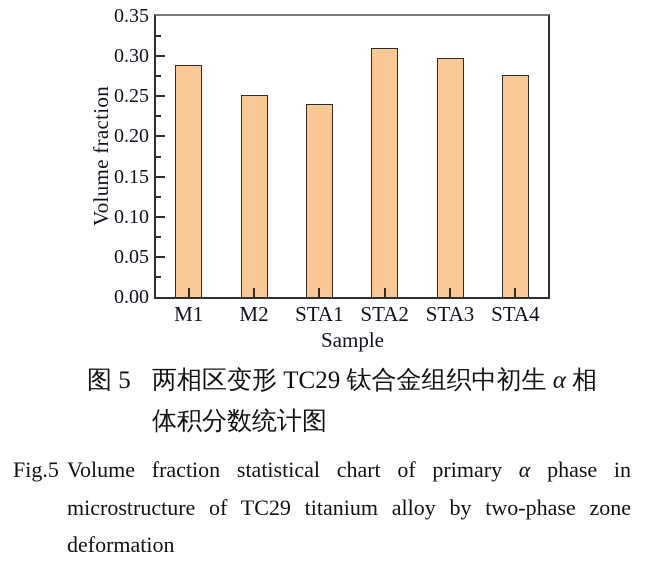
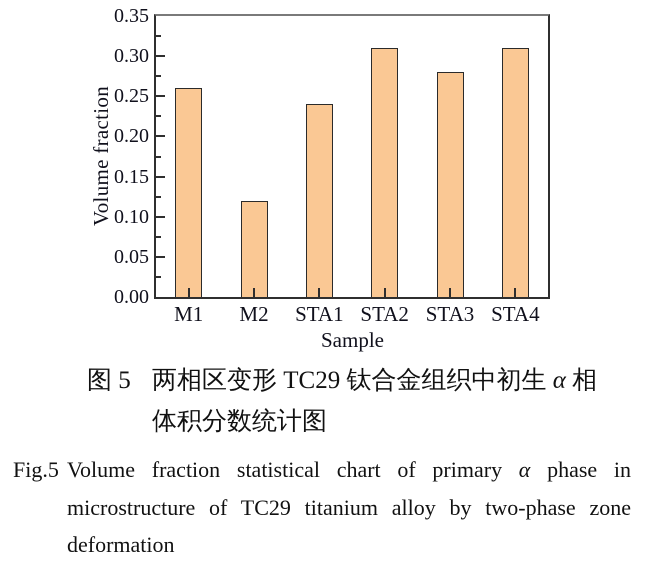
M1: 0.29 -> 0.26
M2: 0.25 -> 0.12
STA3: 0.30 -> 0.28
STA4: 0.28 -> 0.31
